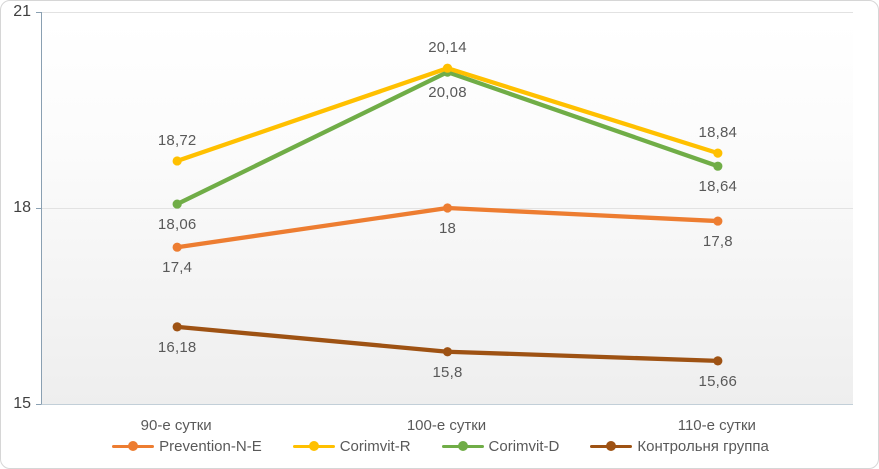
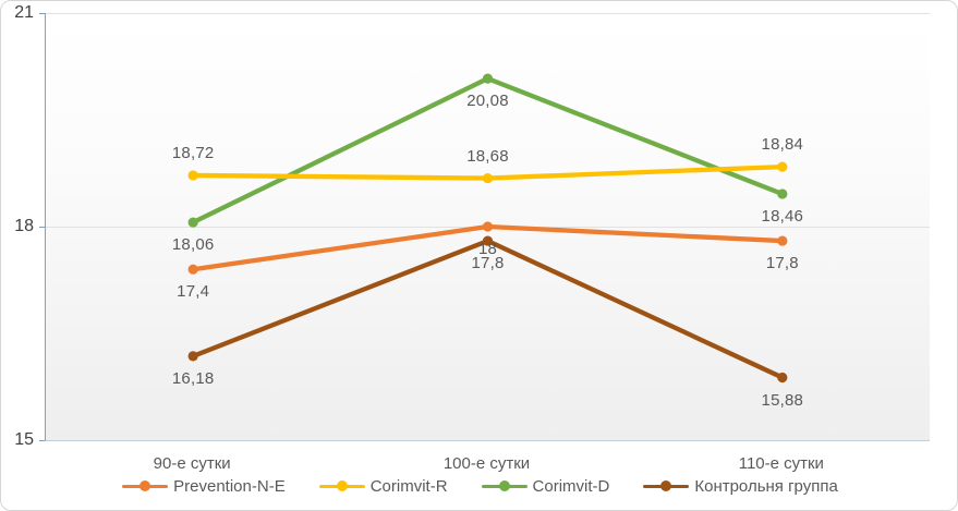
Corimvit-R/100-е сутки: 20,14 -> 18,68
Контрольня группа/100-е сутки: 15,8 -> 17,8
Corimvit-D/110-е сутки: 18,64 -> 18,46
Контрольня группа/110-е сутки: 15,66 -> 15,88
